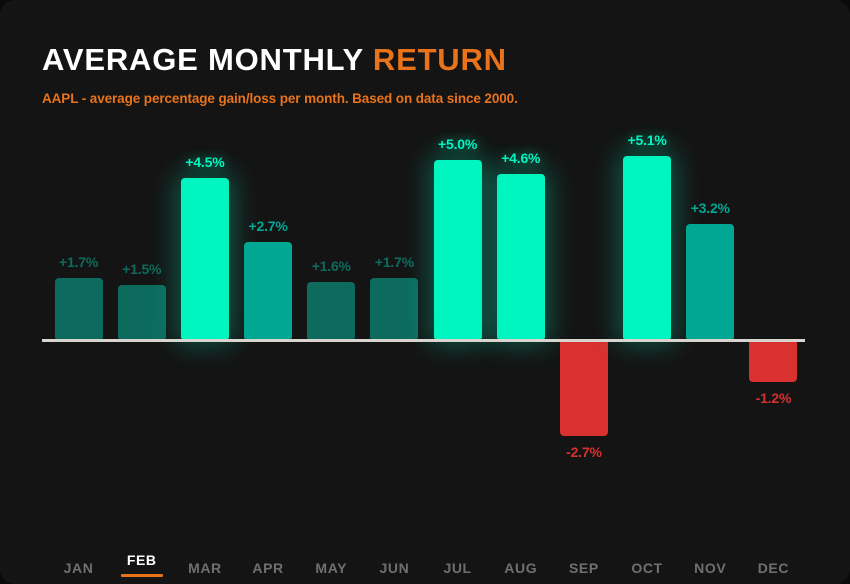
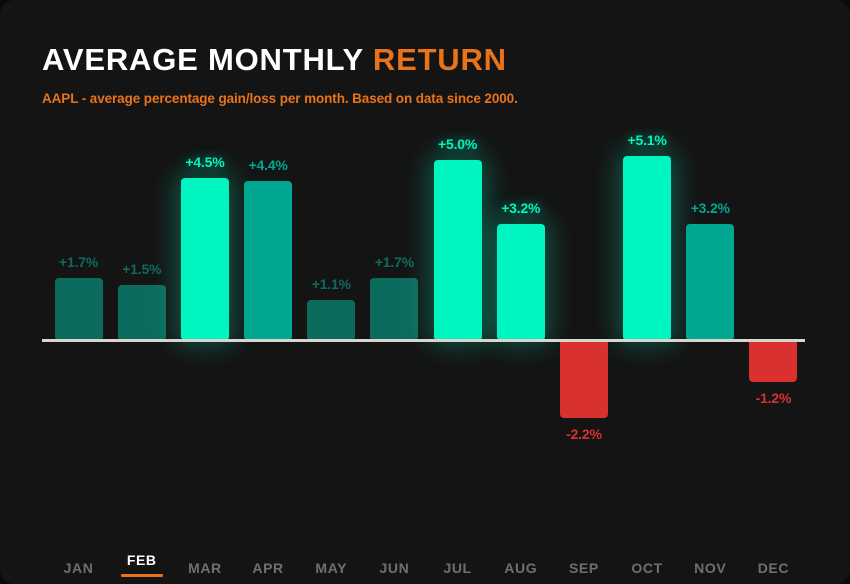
APR: +2.7% -> +4.4%
MAY: +1.6% -> +1.1%
AUG: +4.6% -> +3.2%
SEP: -2.7% -> -2.2%
